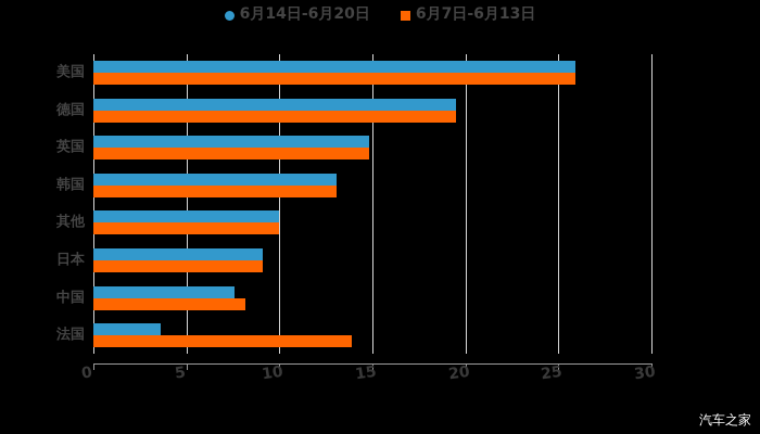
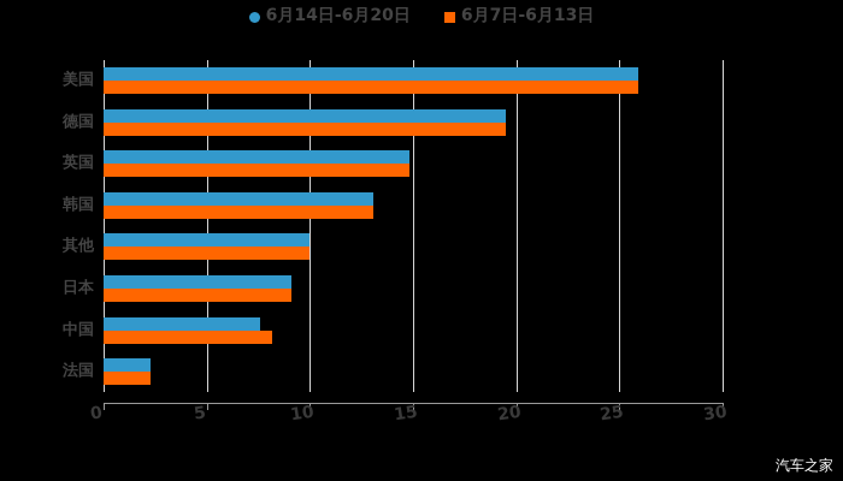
6月14日-6月20日/法国: 3.6 -> 2.3
6月7日-6月13日/法国: 13.9 -> 2.3
